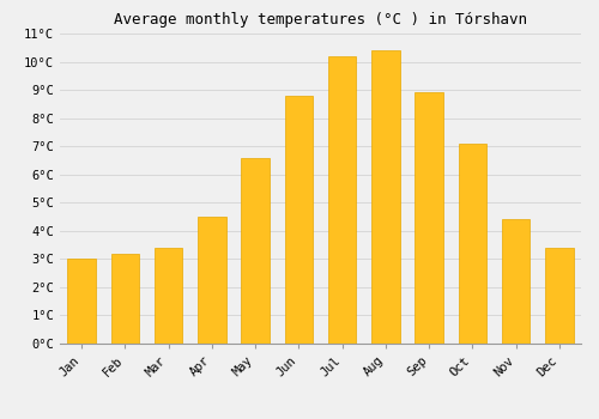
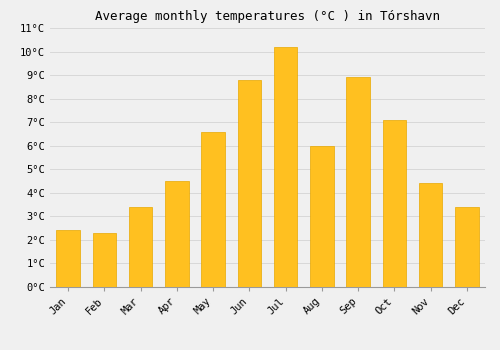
Jan: 3.0°C -> 2.4°C
Feb: 3.2°C -> 2.3°C
Aug: 10.4°C -> 6.0°C
